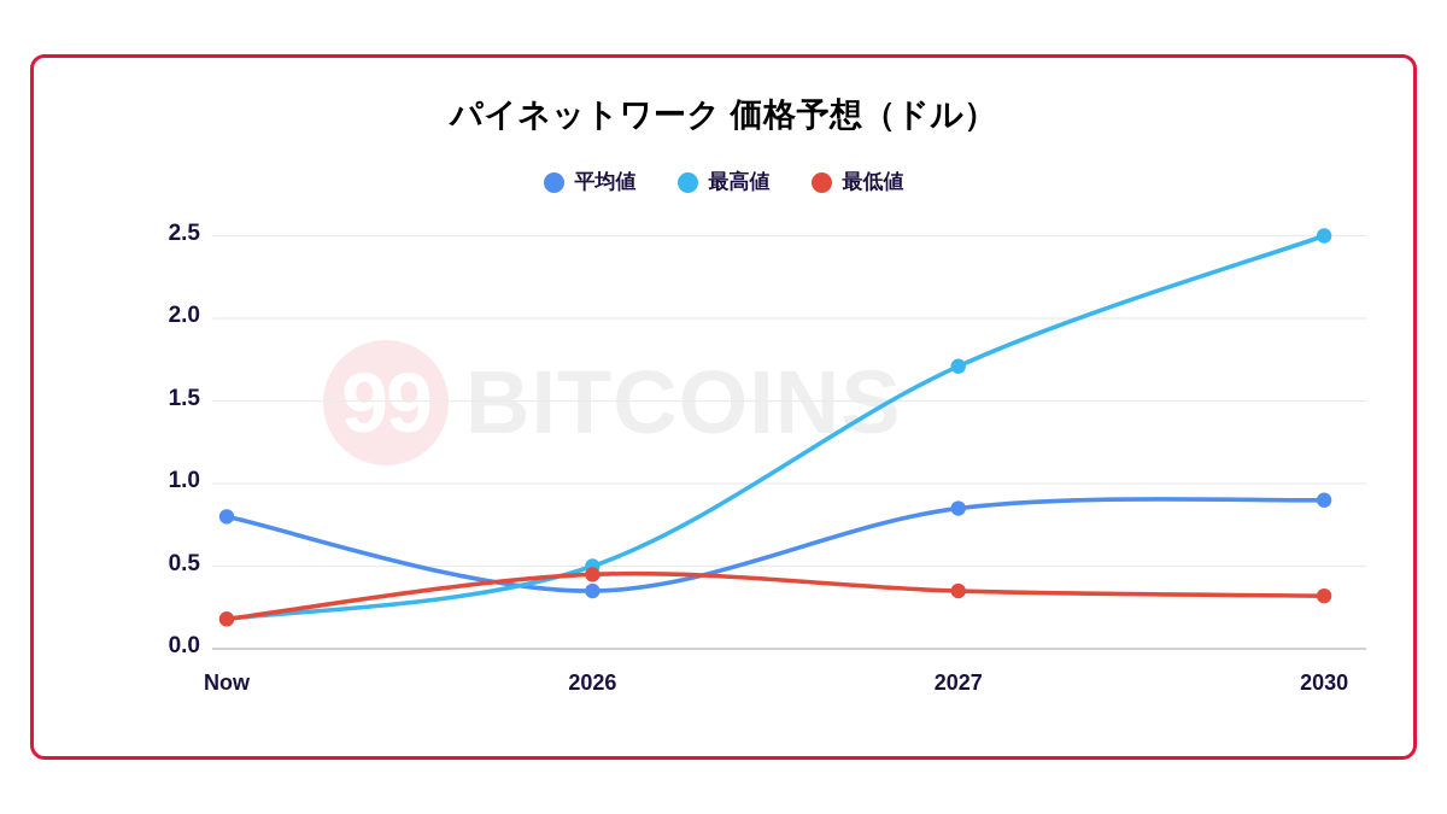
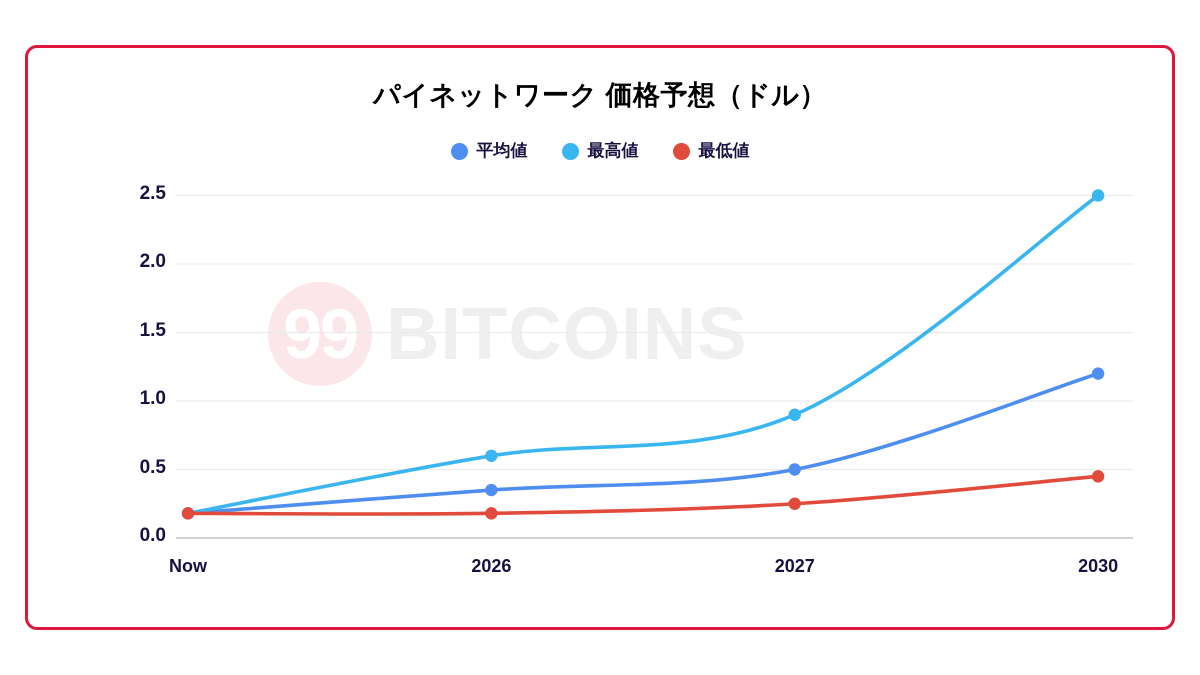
平均値/Now: 0.80 -> 0.18
最高値/2026: 0.50 -> 0.60
最低値/2026: 0.45 -> 0.18
平均値/2027: 0.85 -> 0.50
最高値/2027: 1.71 -> 0.90
最低値/2027: 0.35 -> 0.25
平均値/2030: 0.90 -> 1.20
最低値/2030: 0.32 -> 0.45
